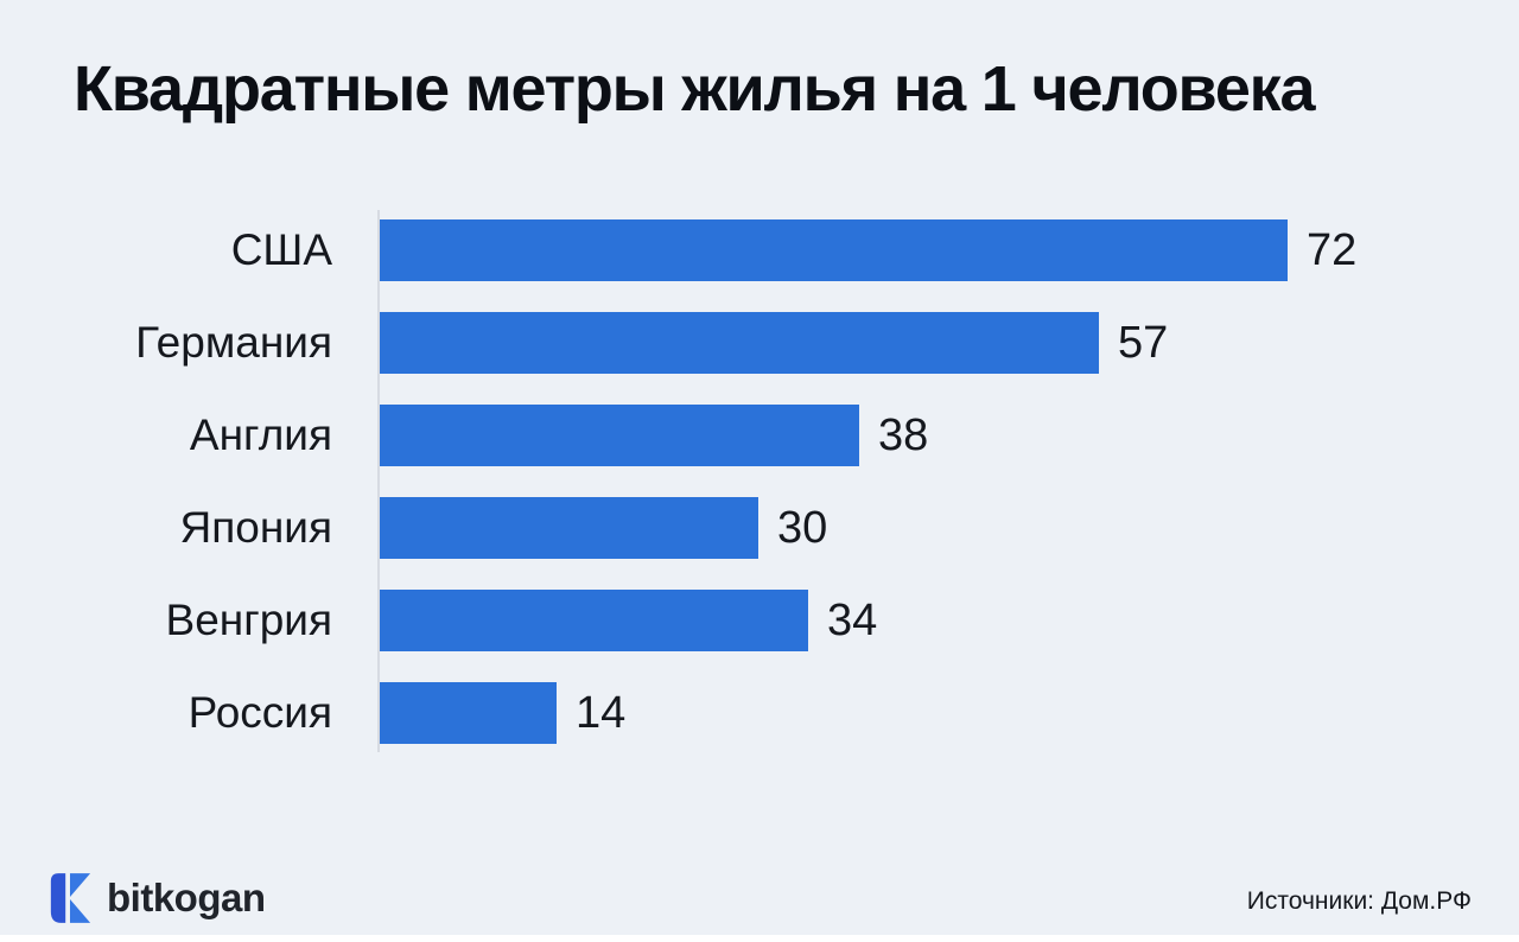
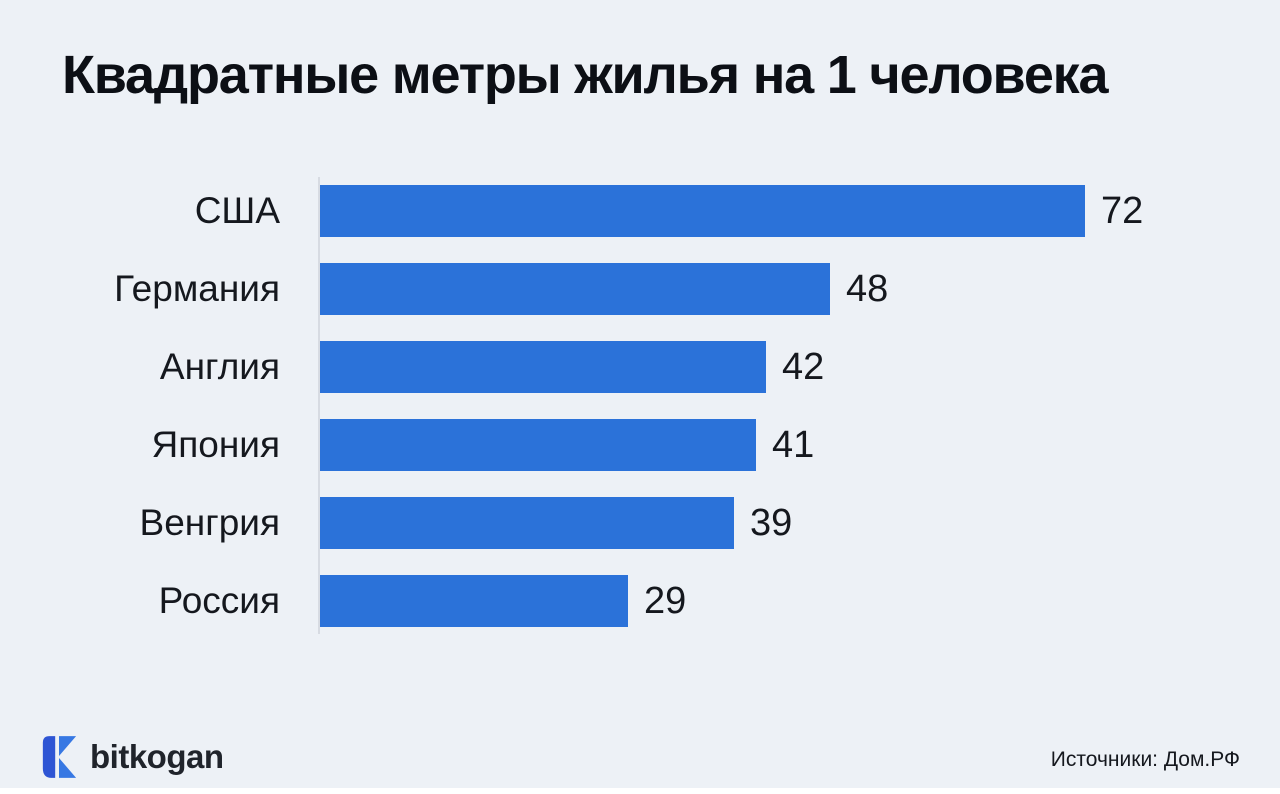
Германия: 57 -> 48
Англия: 38 -> 42
Япония: 30 -> 41
Венгрия: 34 -> 39
Россия: 14 -> 29
